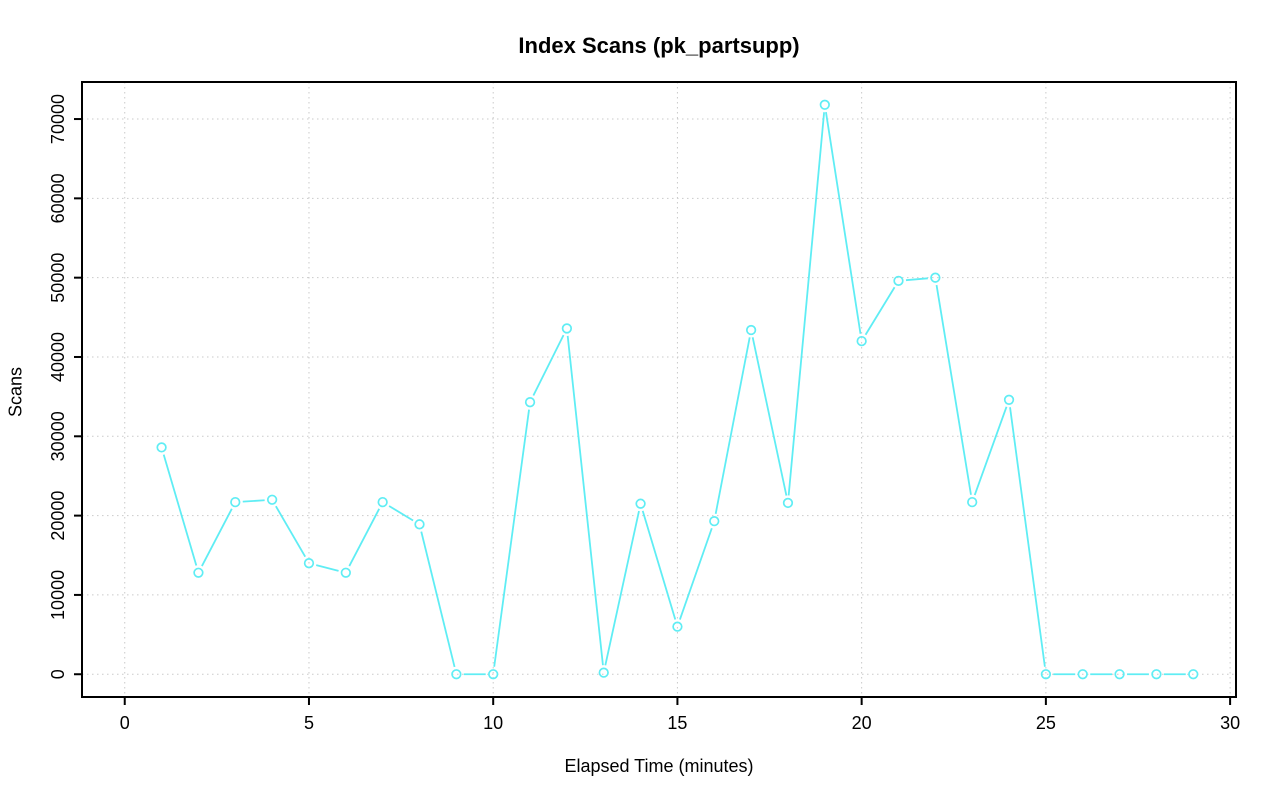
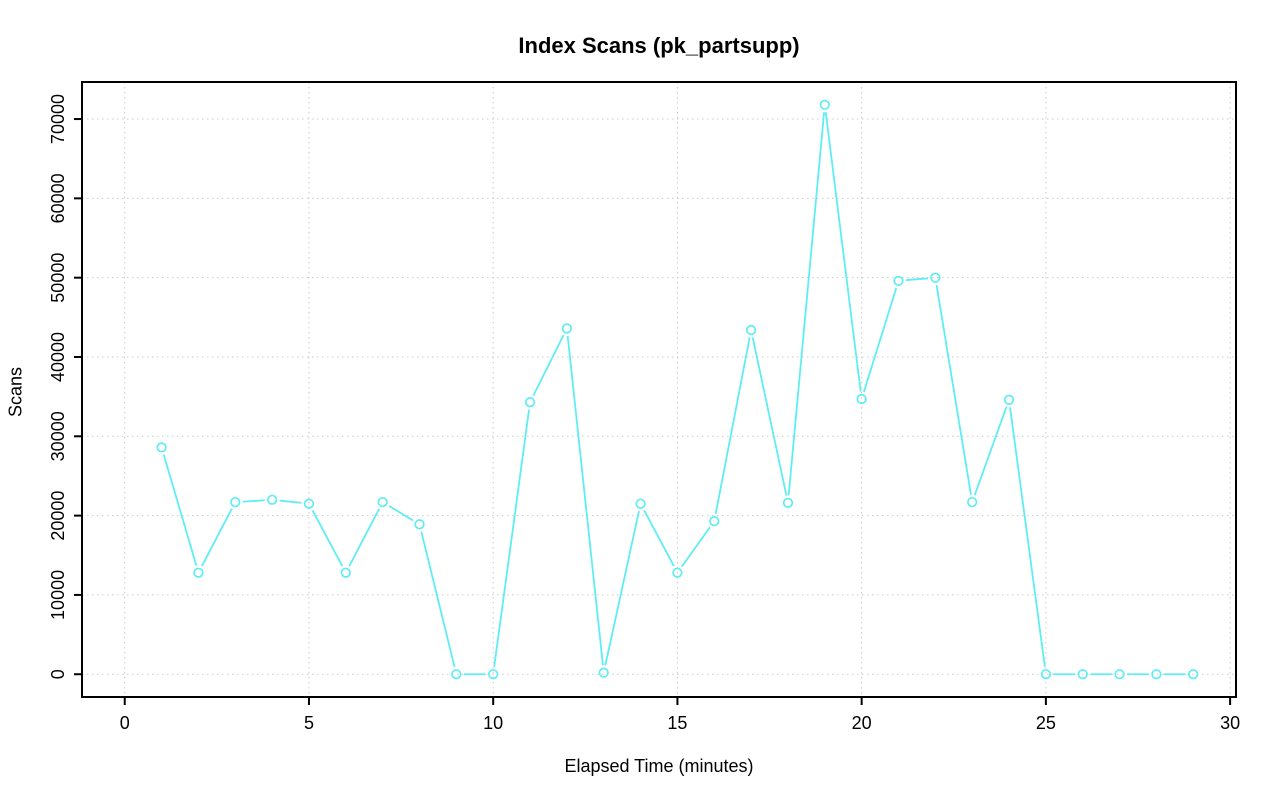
5: 14000 -> 22000
15: 6000 -> 13000
20: 42000 -> 35000
